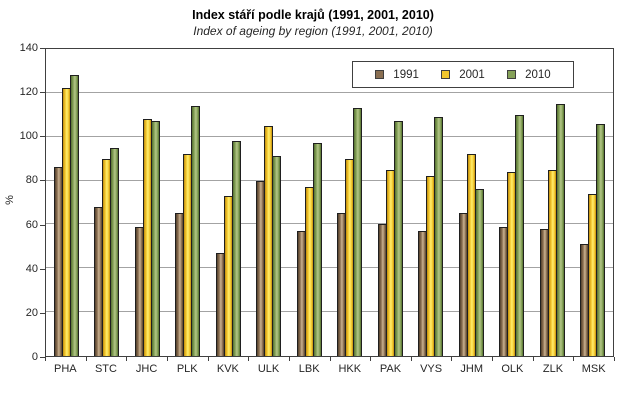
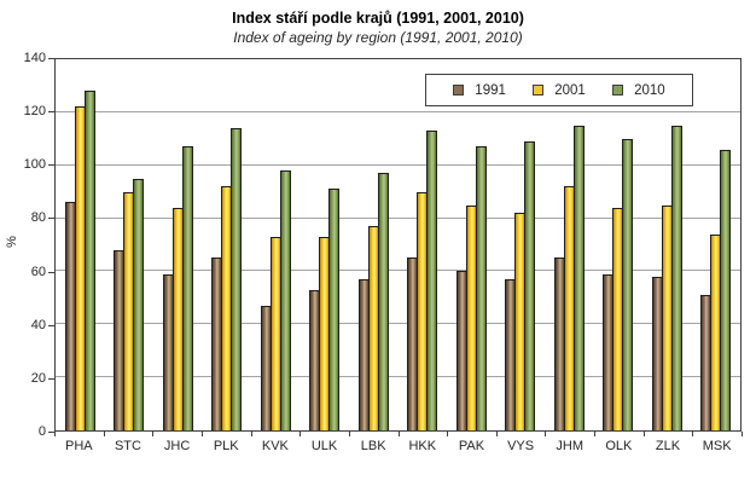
2001/JHC: 108 -> 84
1991/ULK: 80 -> 53
2001/ULK: 105 -> 73
2010/JHM: 76 -> 115
